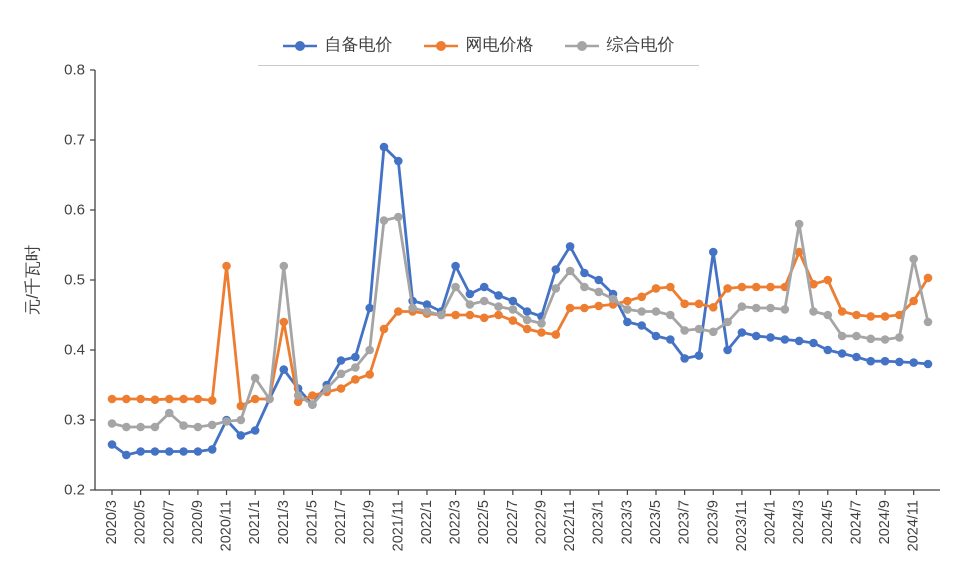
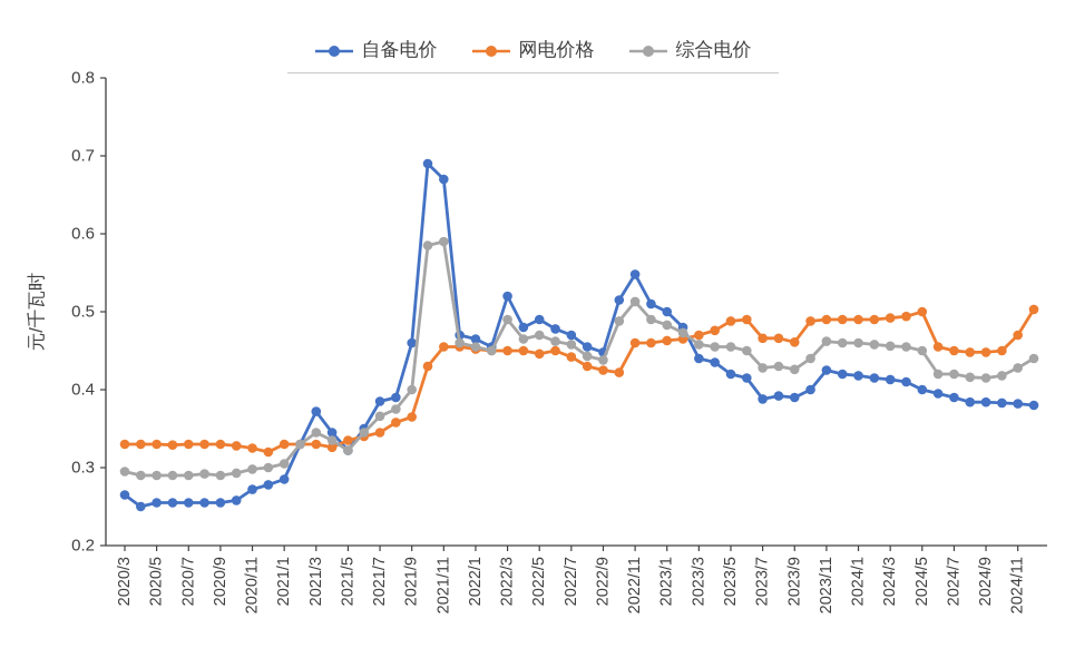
综合电价/2020/7: 0.31 -> 0.29
自备电价/2020/11: 0.30 -> 0.27
网电价格/2020/11: 0.52 -> 0.33
综合电价/2021/1: 0.36 -> 0.30
网电价格/2021/3: 0.44 -> 0.33
综合电价/2021/3: 0.52 -> 0.34
自备电价/2023/9: 0.54 -> 0.39
网电价格/2024/3: 0.54 -> 0.49
综合电价/2024/3: 0.58 -> 0.46
综合电价/2024/11: 0.53 -> 0.43
